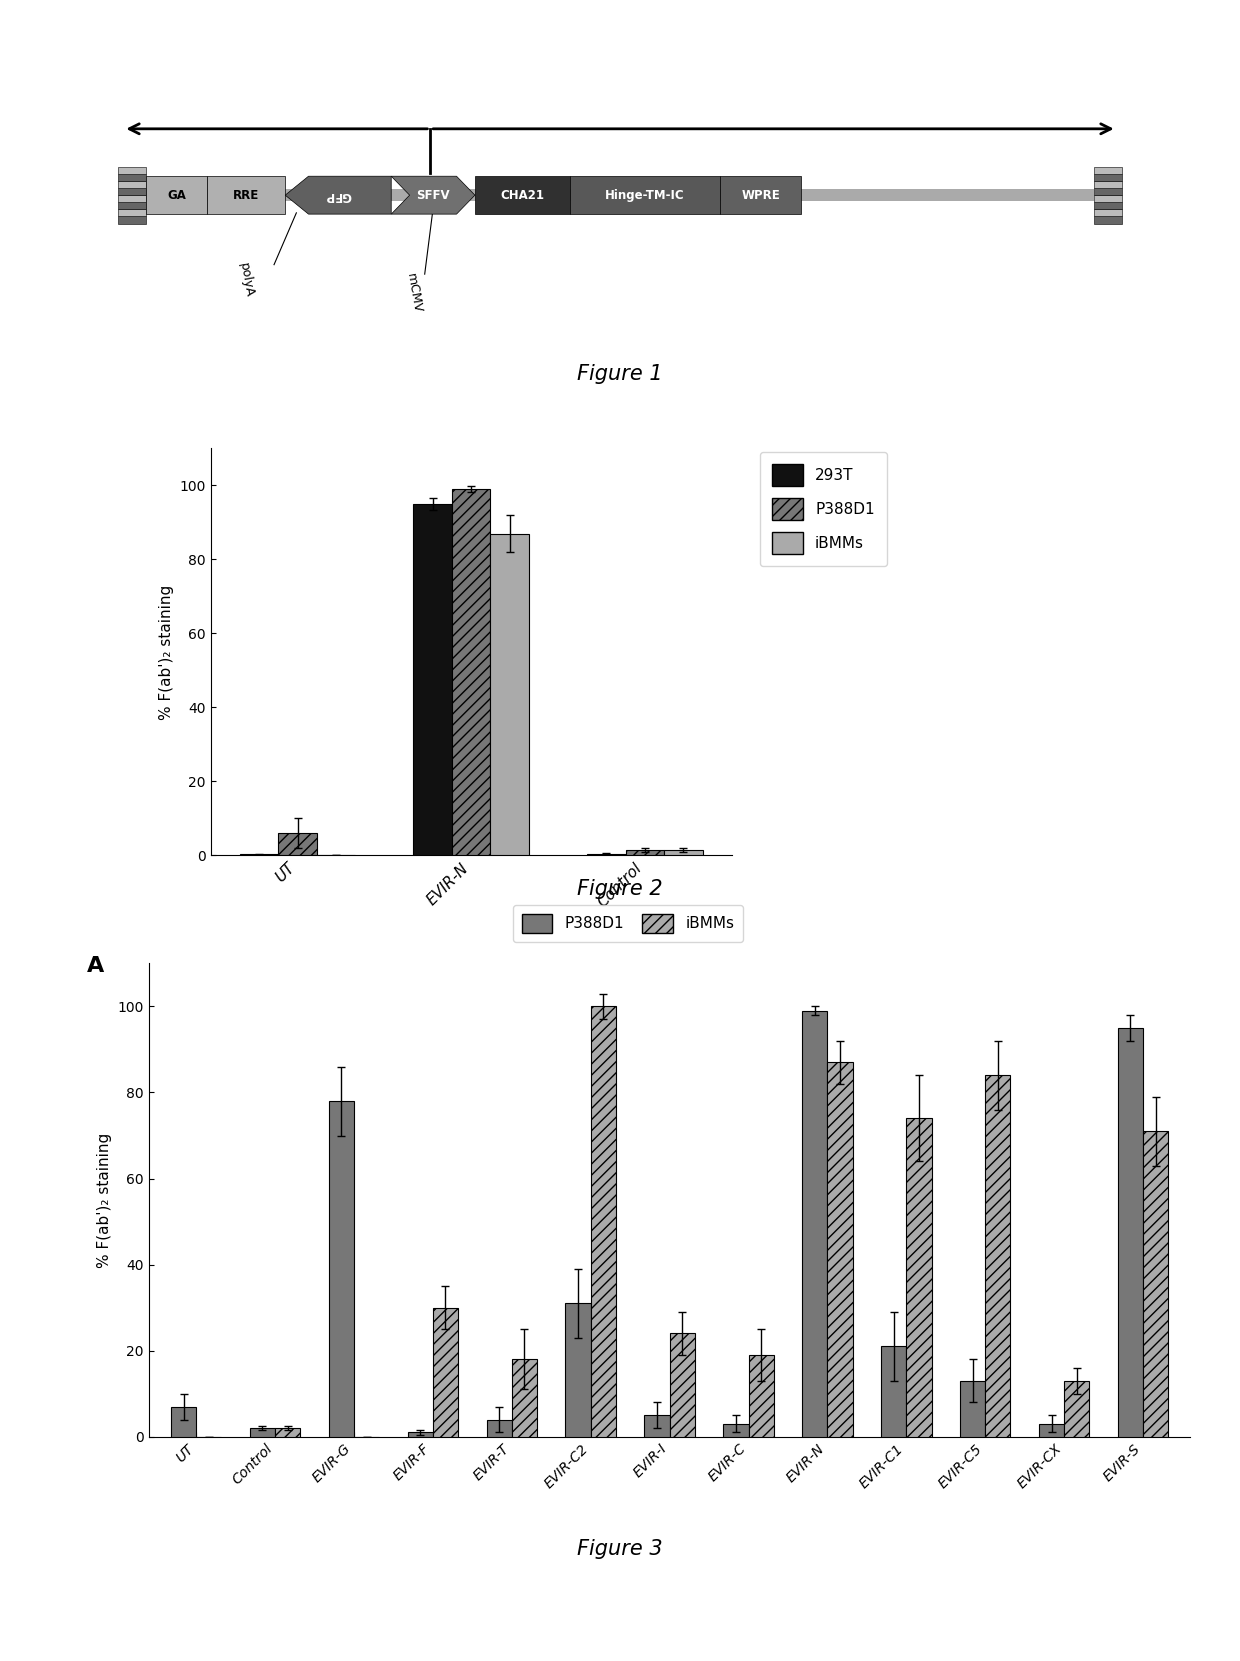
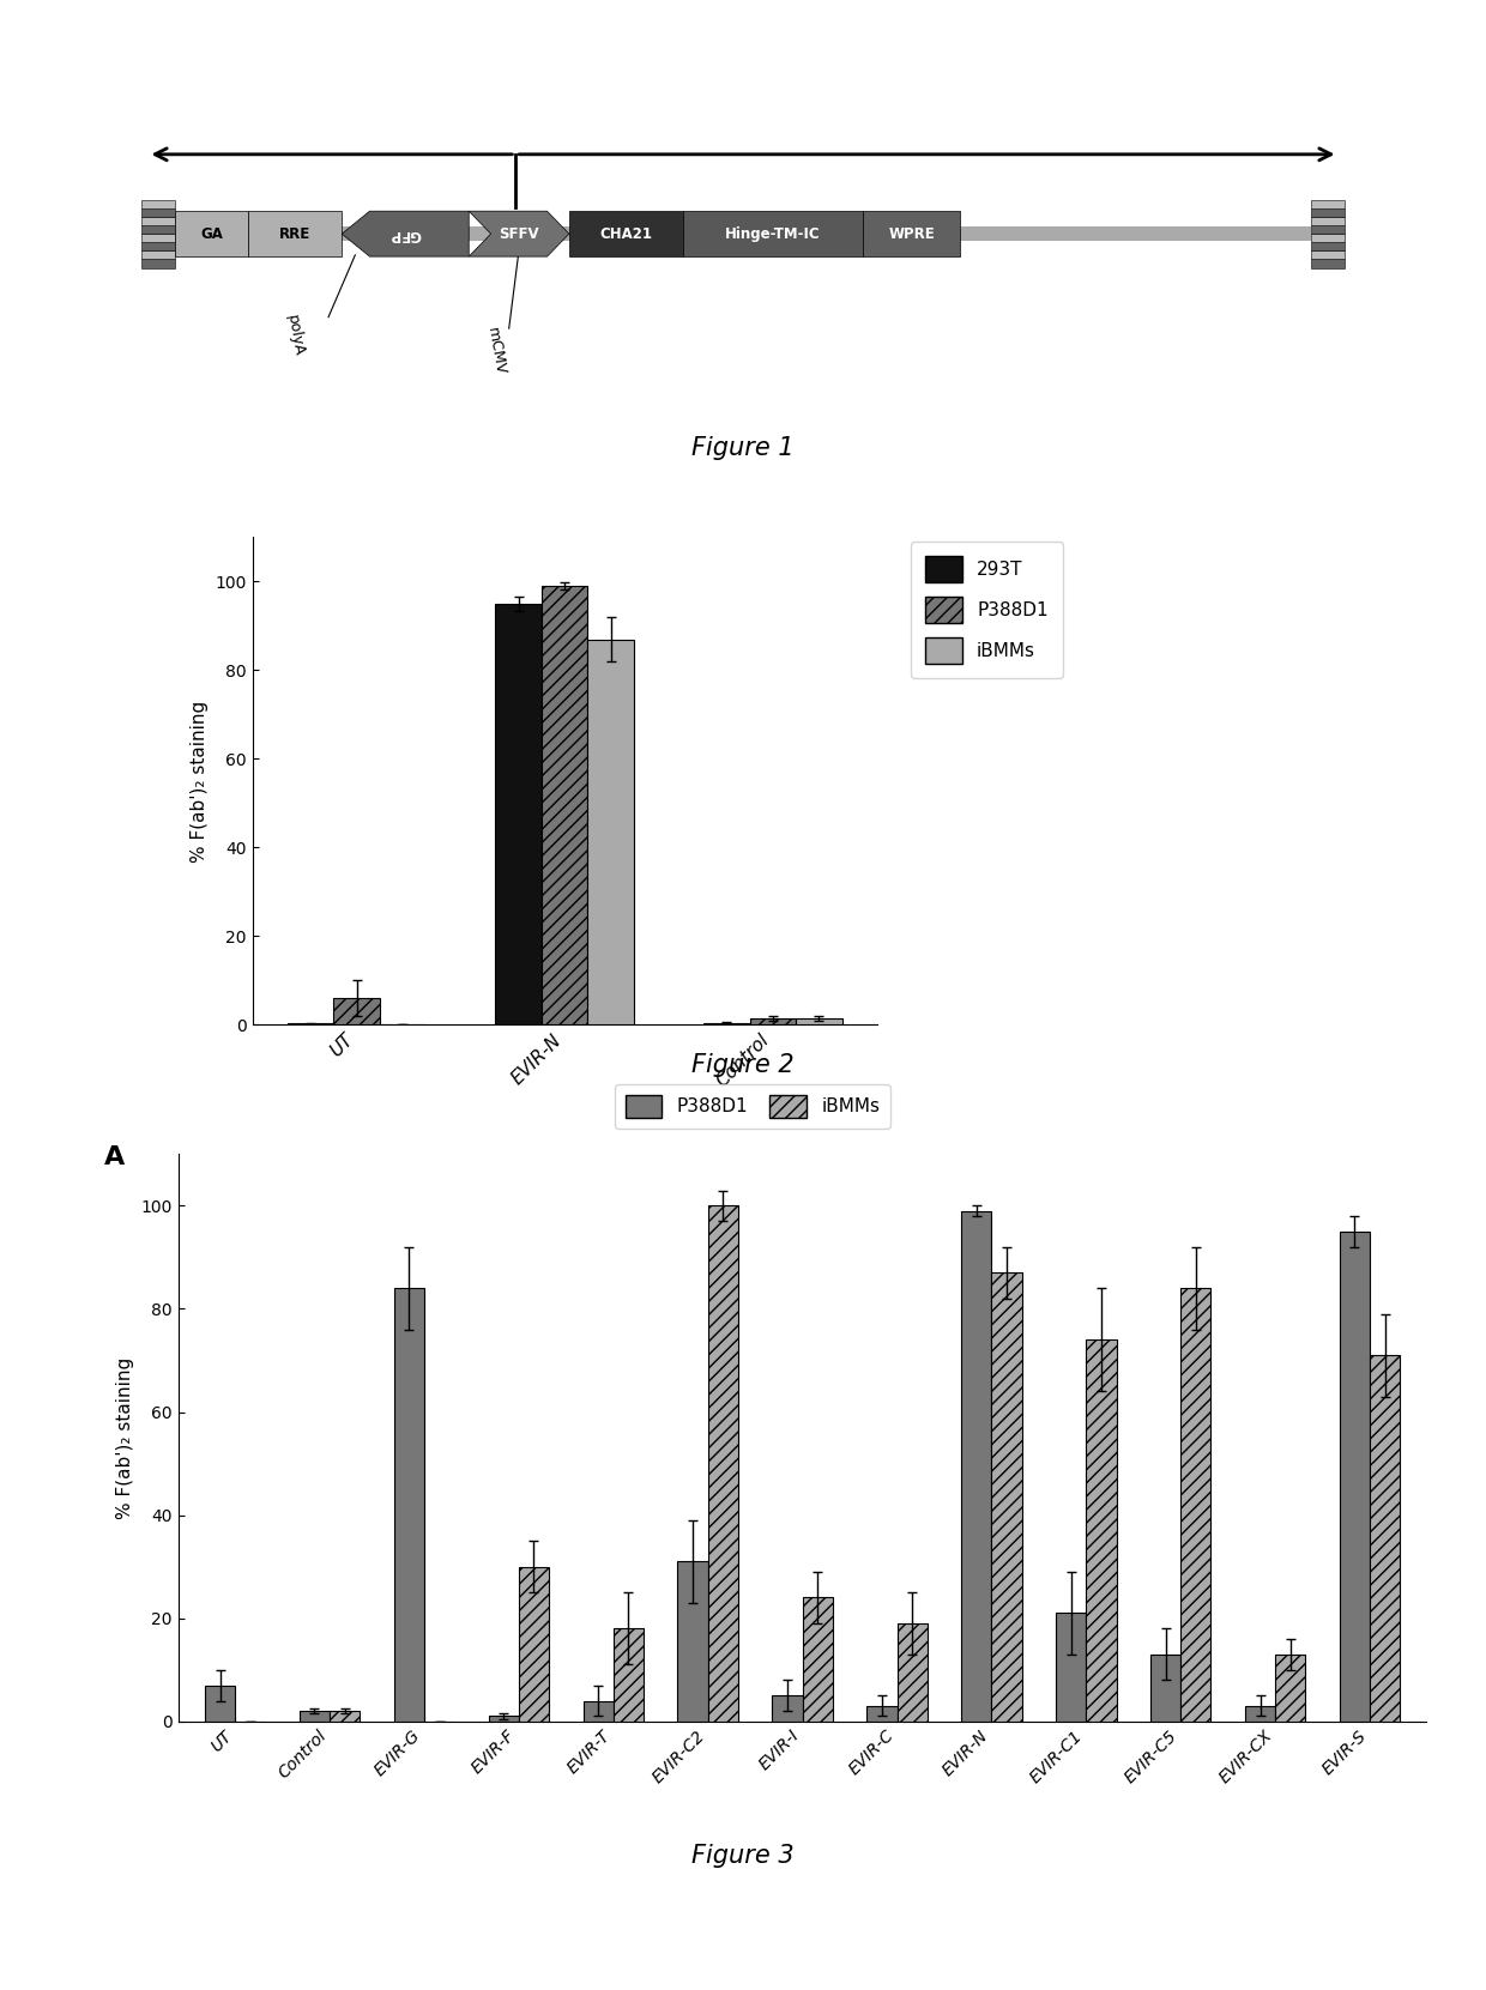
P388D1/EVIR-G: 78 -> 84
